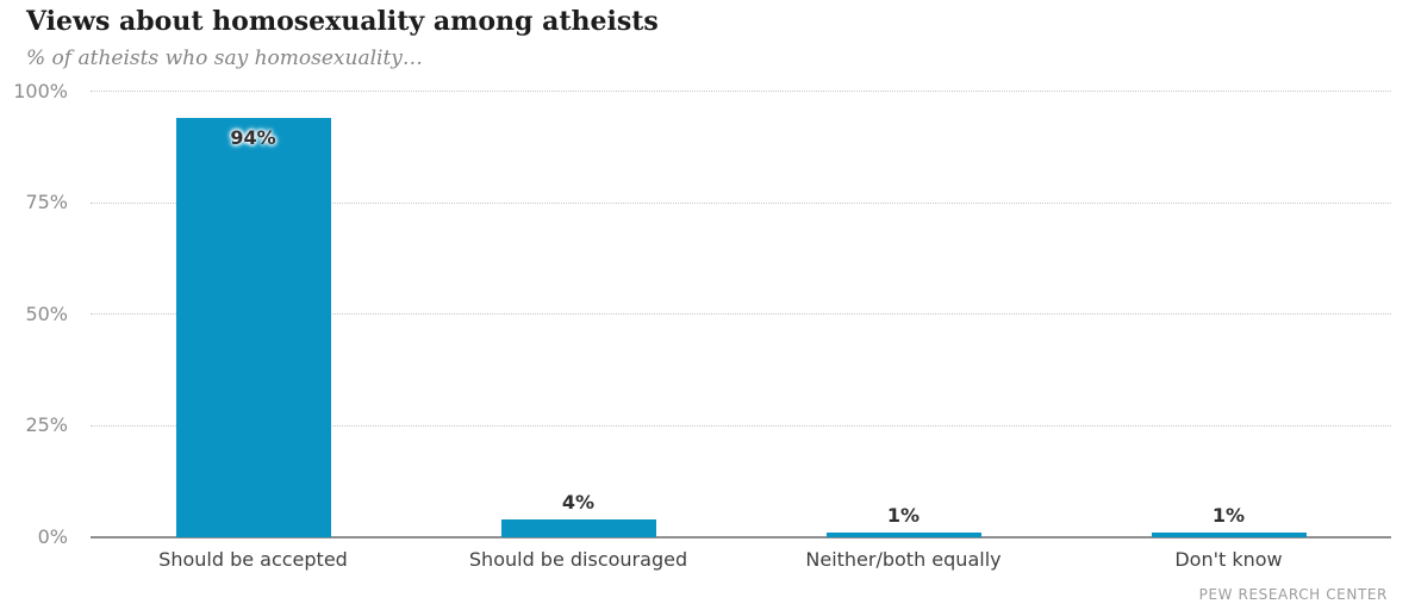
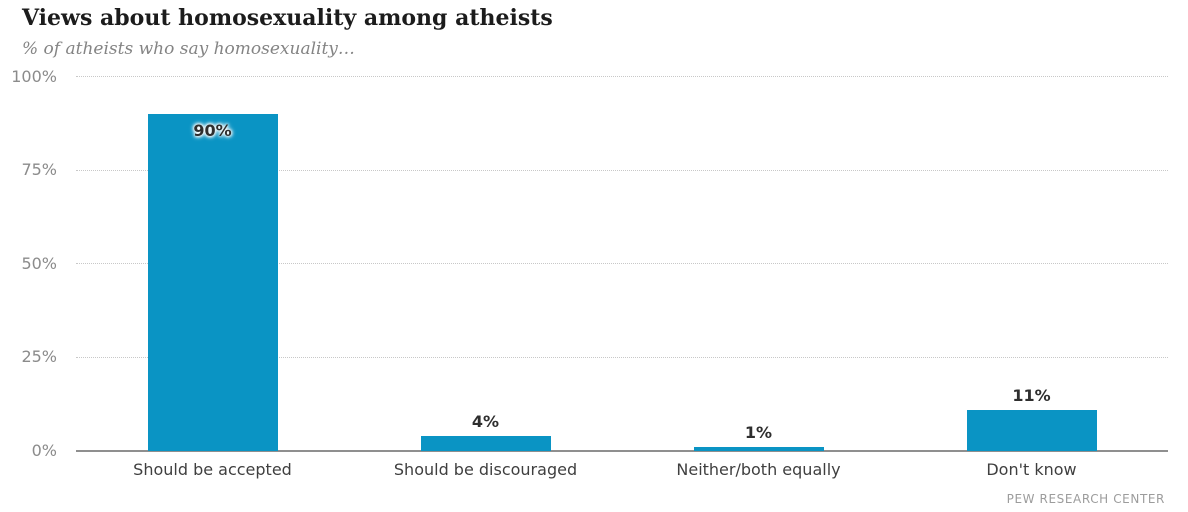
Should be accepted: 94% -> 90%
Don't know: 1% -> 11%
